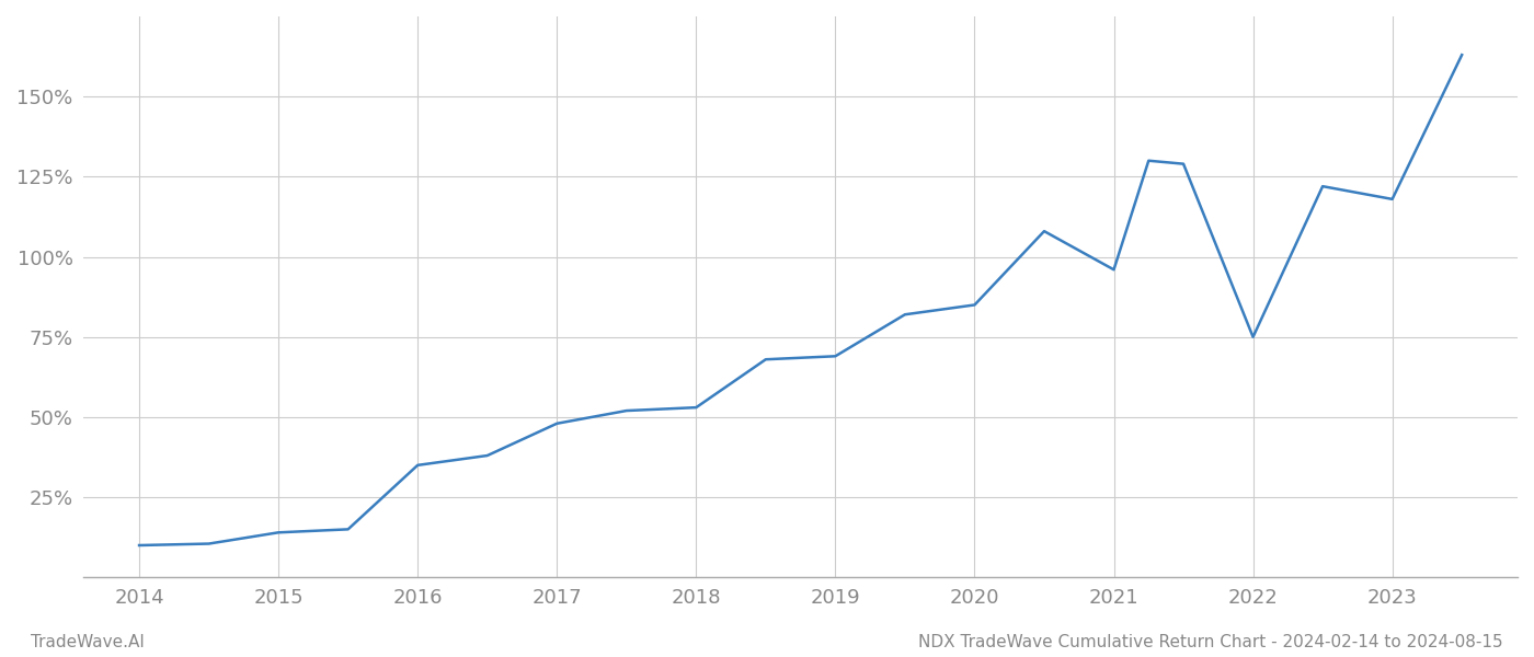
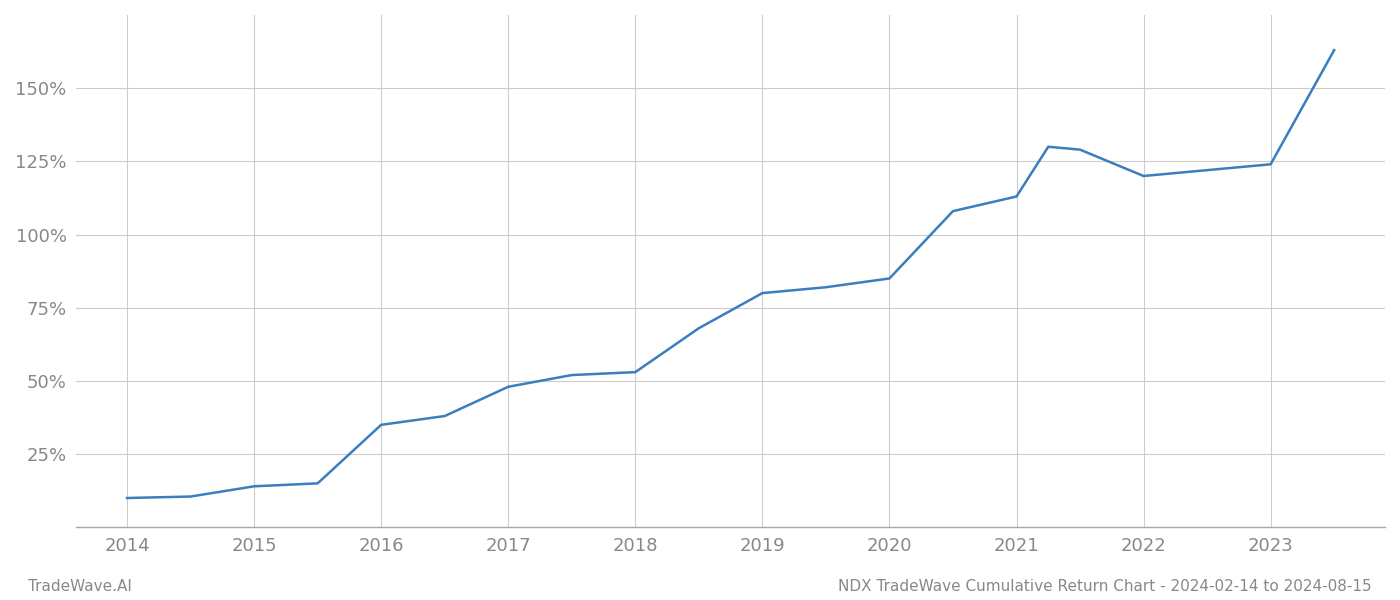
2019: 69.0% -> 80.0%
2021: 96.0% -> 113.0%
2022: 75.0% -> 120.0%
2023: 118.0% -> 124.0%
